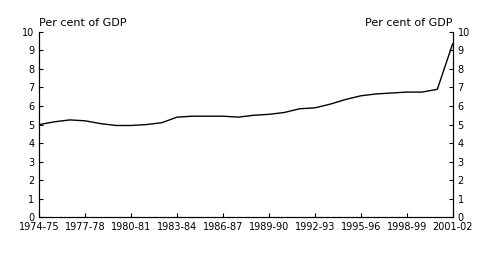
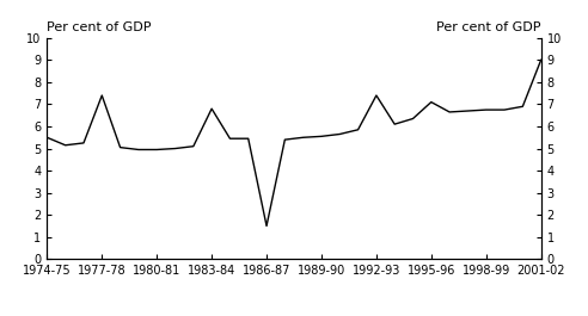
1974-75: 5.0 -> 5.5
1977-78: 5.2 -> 7.4
1983-84: 5.4 -> 6.8
1986-87: 5.5 -> 1.5
1992-93: 5.9 -> 7.4
1995-96: 6.5 -> 7.1
2001-02: 9.3 -> 9.0
